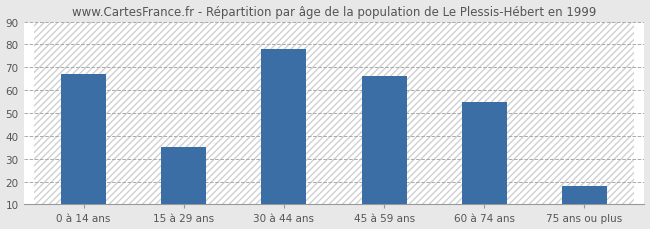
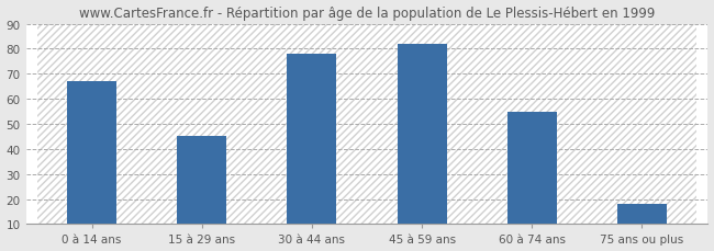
15 à 29 ans: 35 -> 45
45 à 59 ans: 66 -> 82
